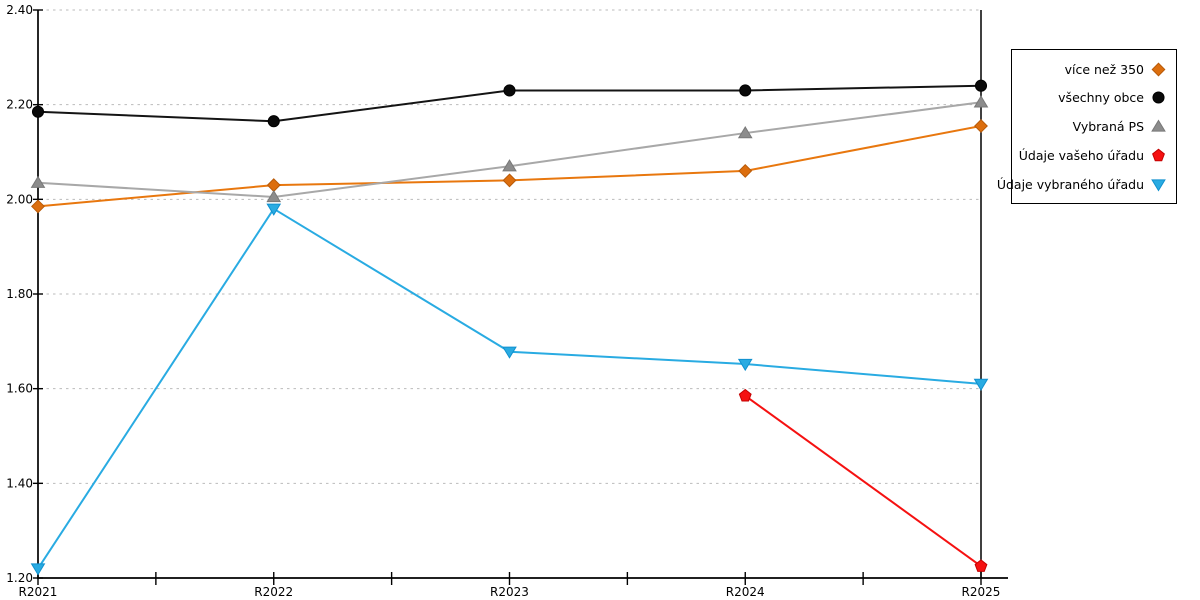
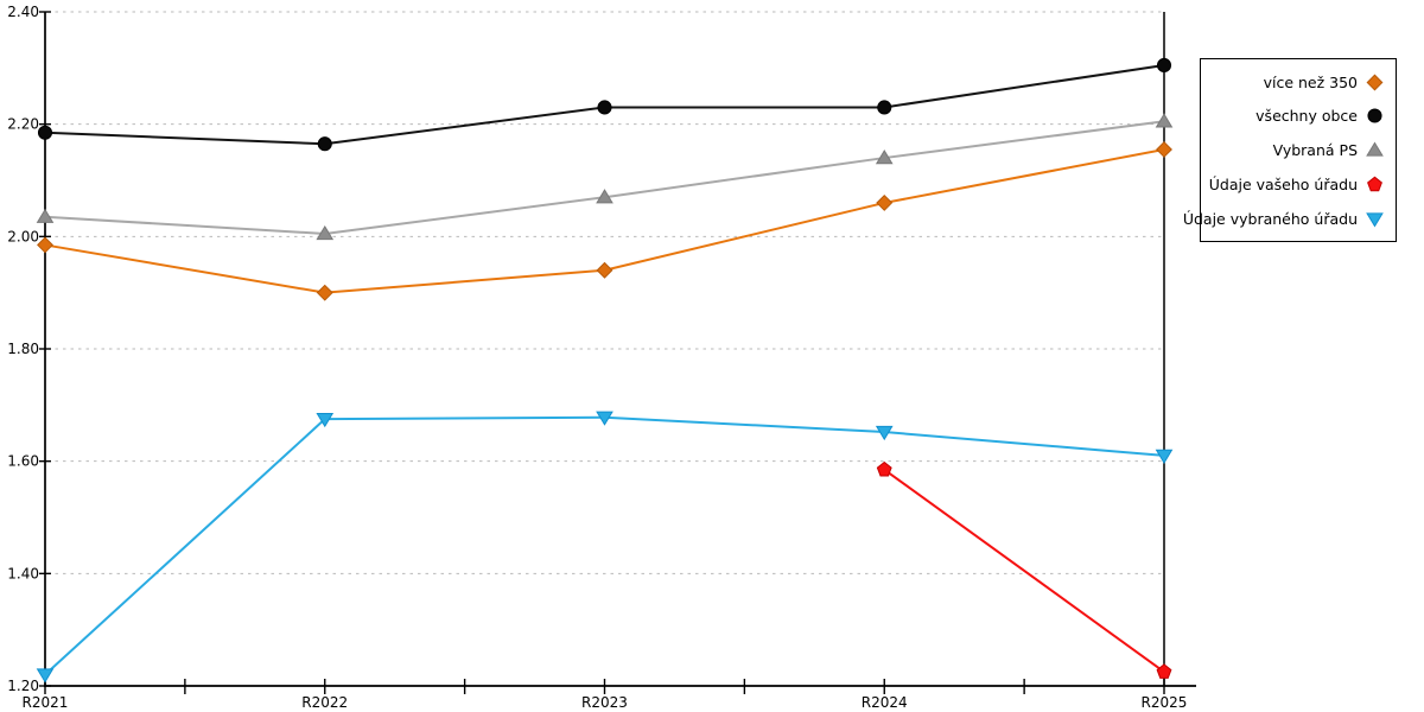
více než 350/R2022: 2.03 -> 1.90
Údaje vybraného úřadu/R2022: 1.98 -> 1.68
více než 350/R2023: 2.04 -> 1.94
všechny obce/R2025: 2.24 -> 2.31
